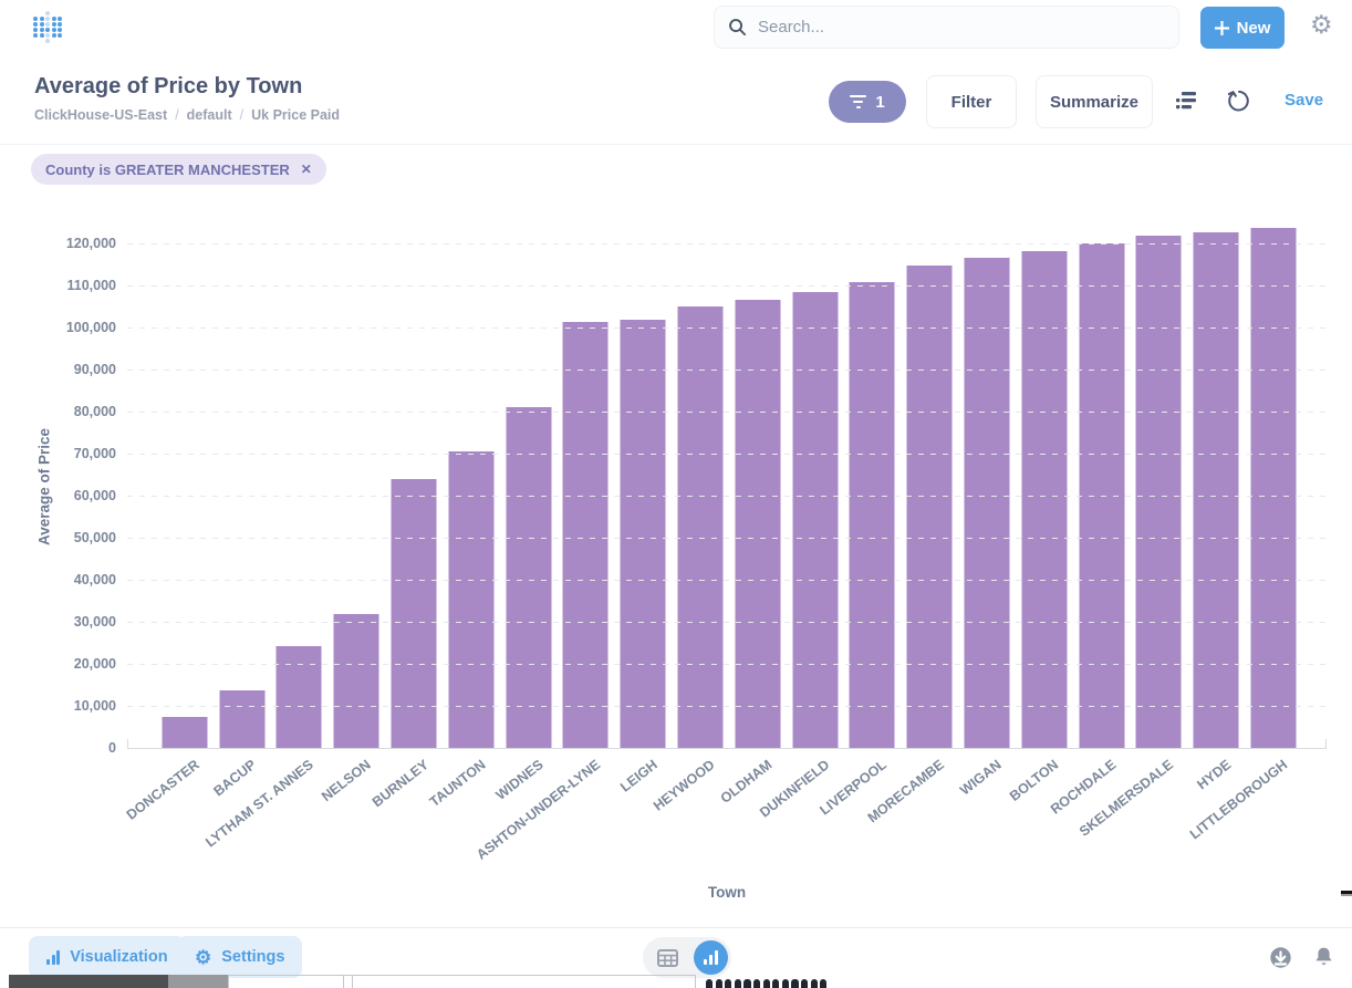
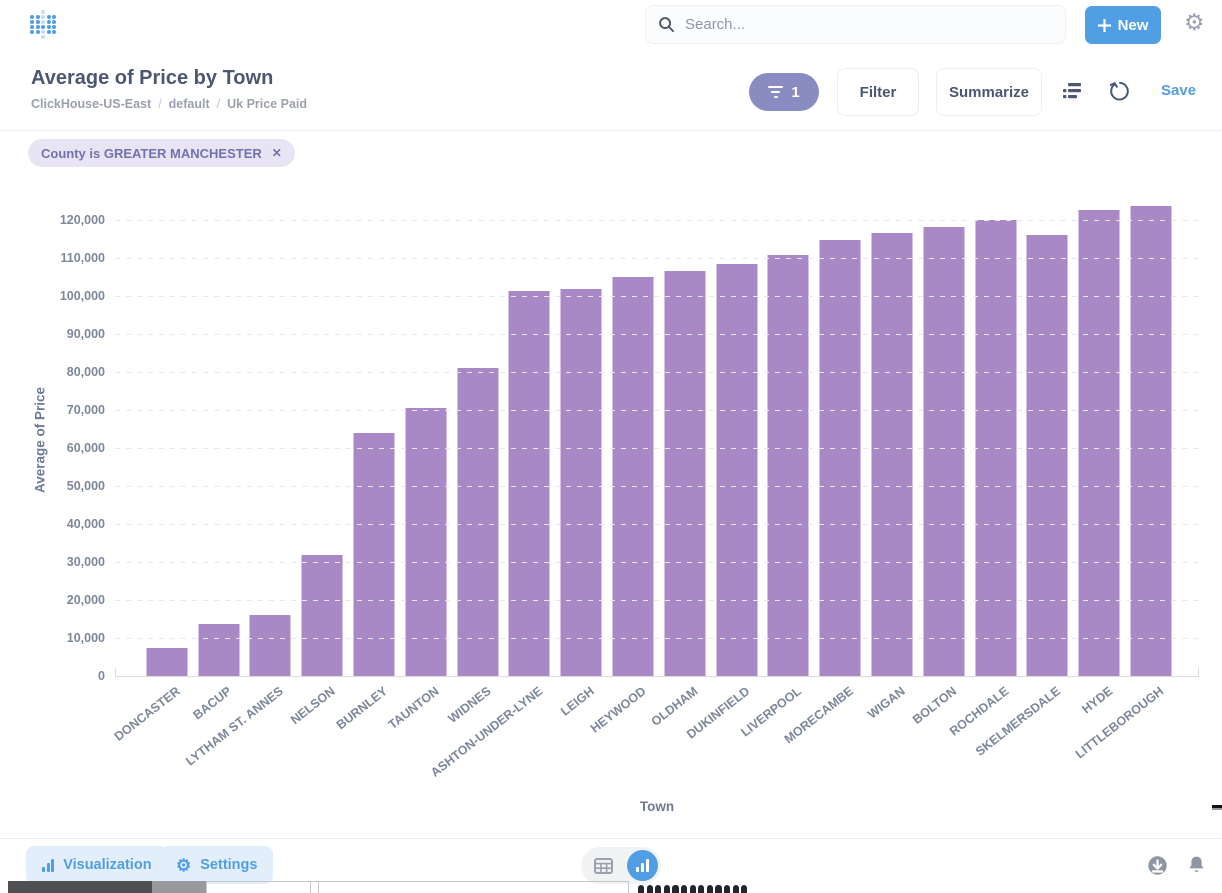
LYTHAM ST. ANNES: 24000 -> 16000
SKELMERSDALE: 122000 -> 116000
